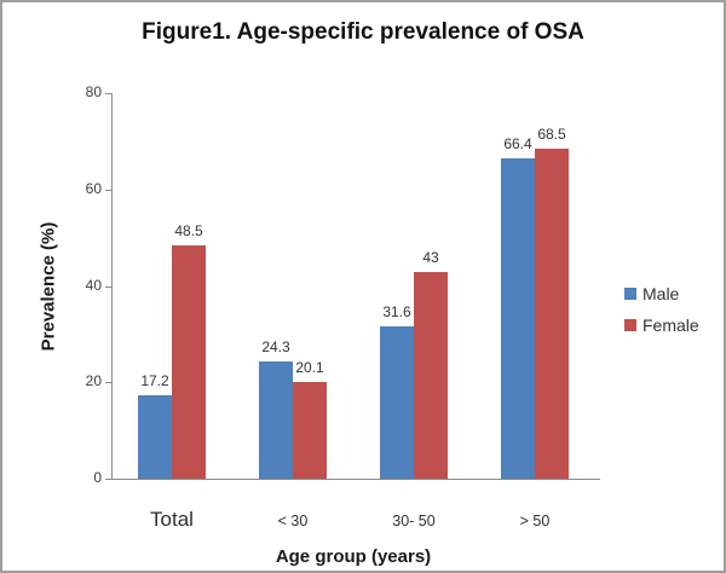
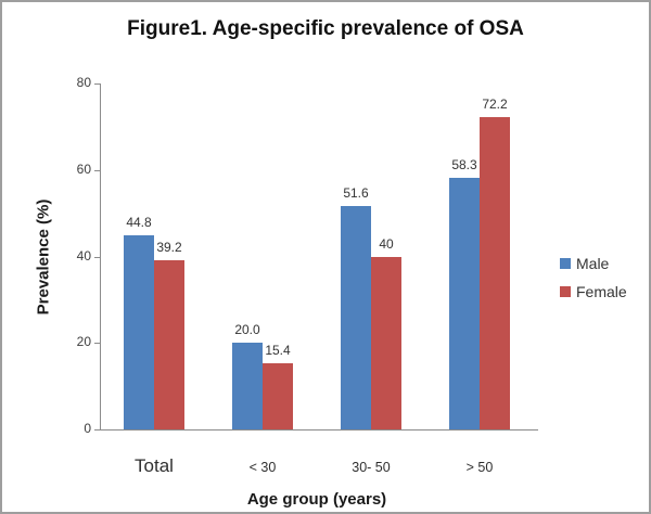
Male/Total: 17.2 -> 44.8
Female/Total: 48.5 -> 39.2
Male/< 30: 24.3 -> 20.0
Female/< 30: 20.1 -> 15.4
Male/30- 50: 31.6 -> 51.6
Female/30- 50: 43 -> 40
Male/> 50: 66.4 -> 58.3
Female/> 50: 68.5 -> 72.2
